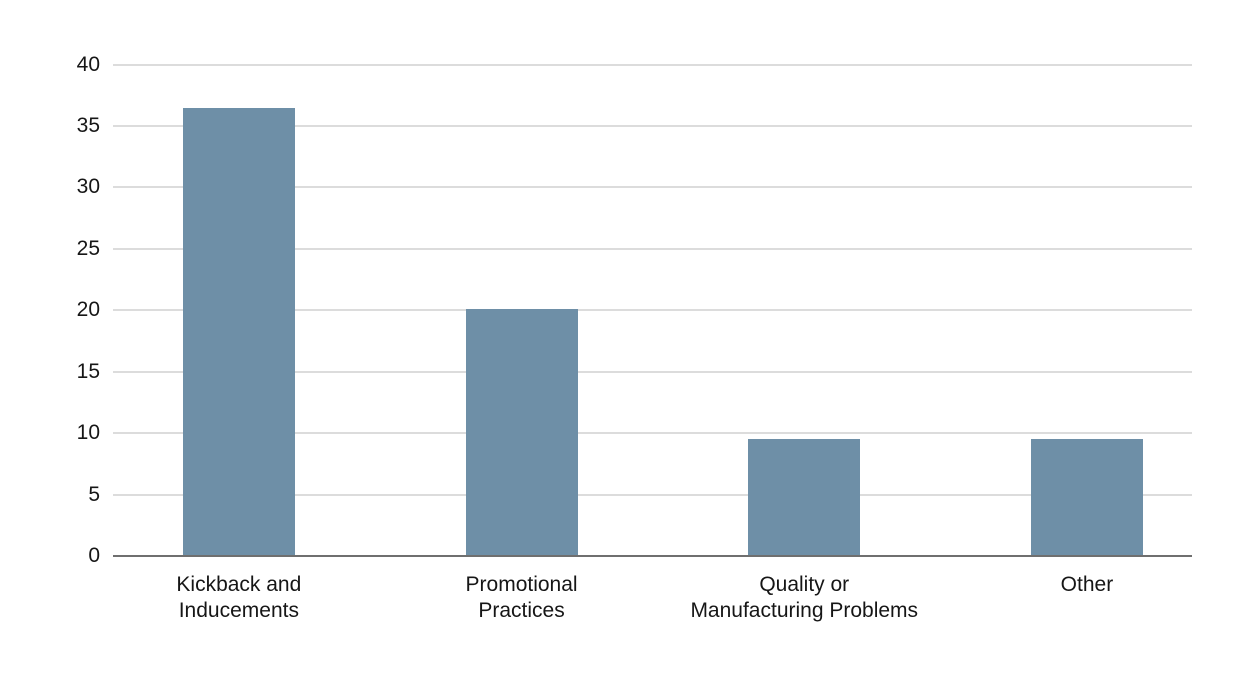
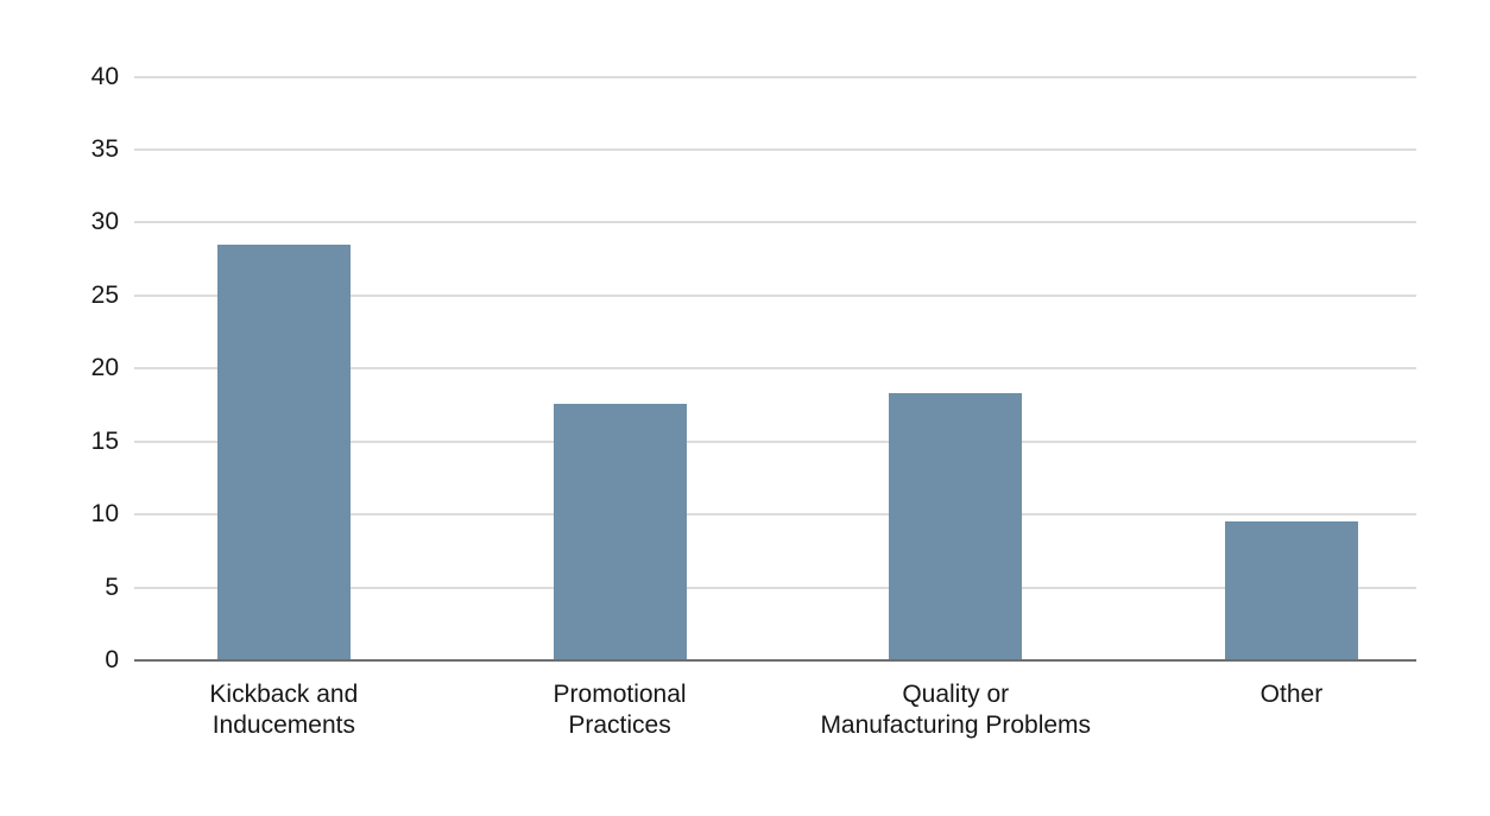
Kickback and Inducements: 36.4 -> 28.4
Promotional Practices: 20.0 -> 17.5
Quality or Manufacturing Problems: 9.4 -> 18.2
